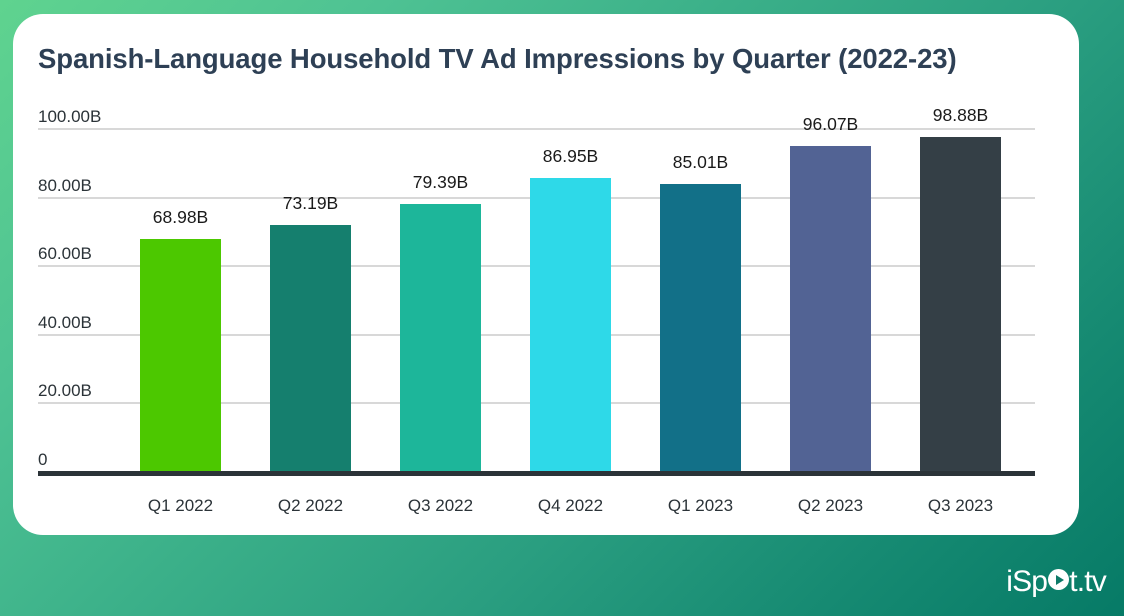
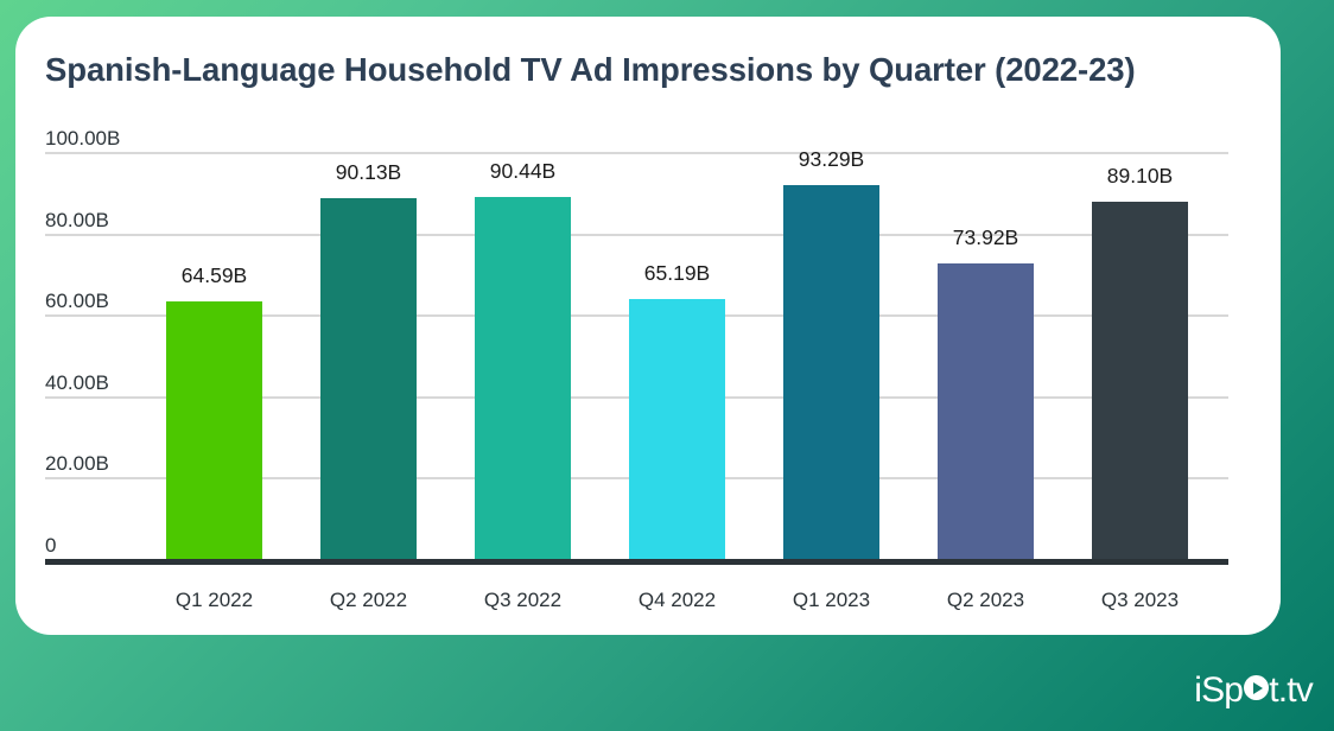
Q1 2022: 68.98B -> 64.59B
Q2 2022: 73.19B -> 90.13B
Q3 2022: 79.39B -> 90.44B
Q4 2022: 86.95B -> 65.19B
Q1 2023: 85.01B -> 93.29B
Q2 2023: 96.07B -> 73.92B
Q3 2023: 98.88B -> 89.10B
